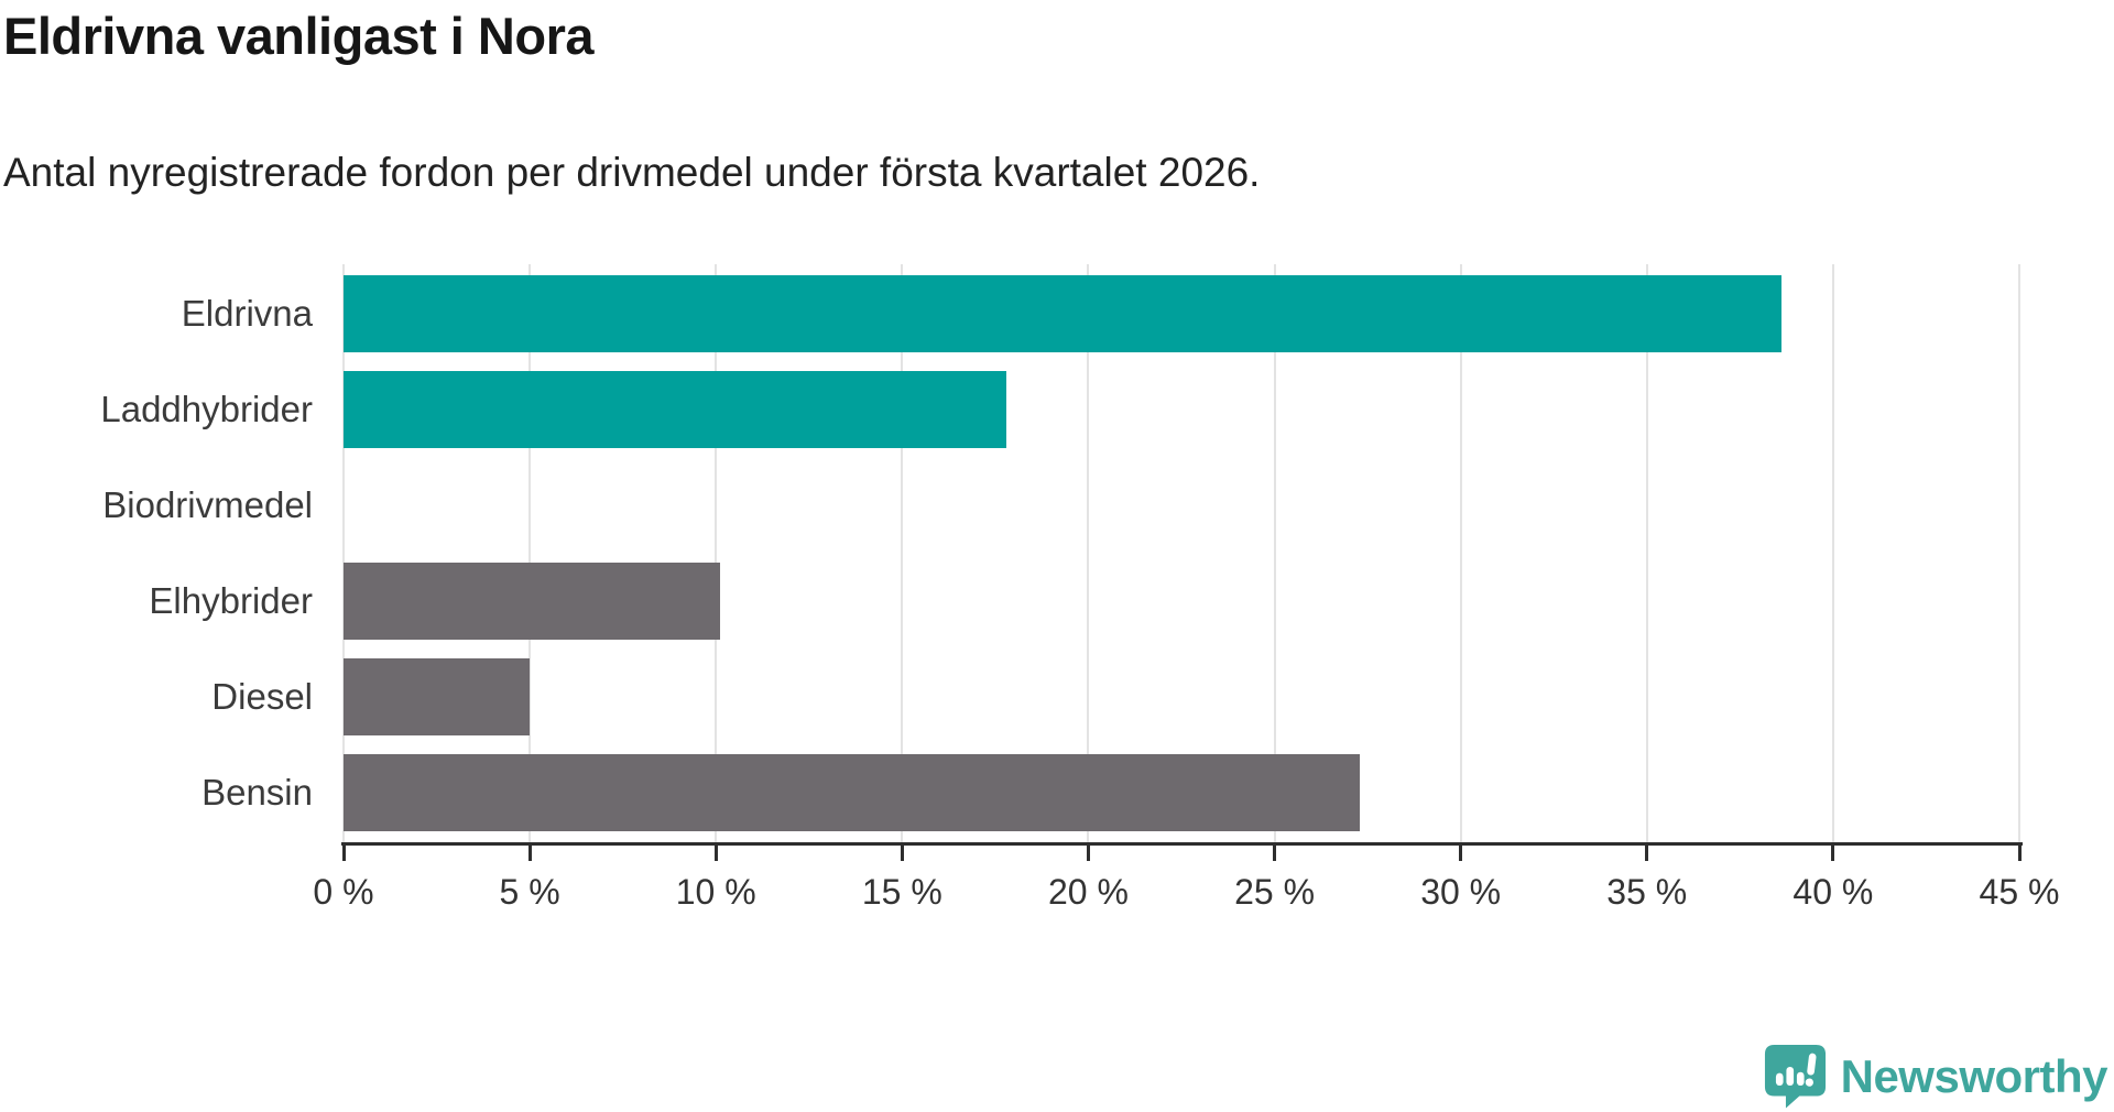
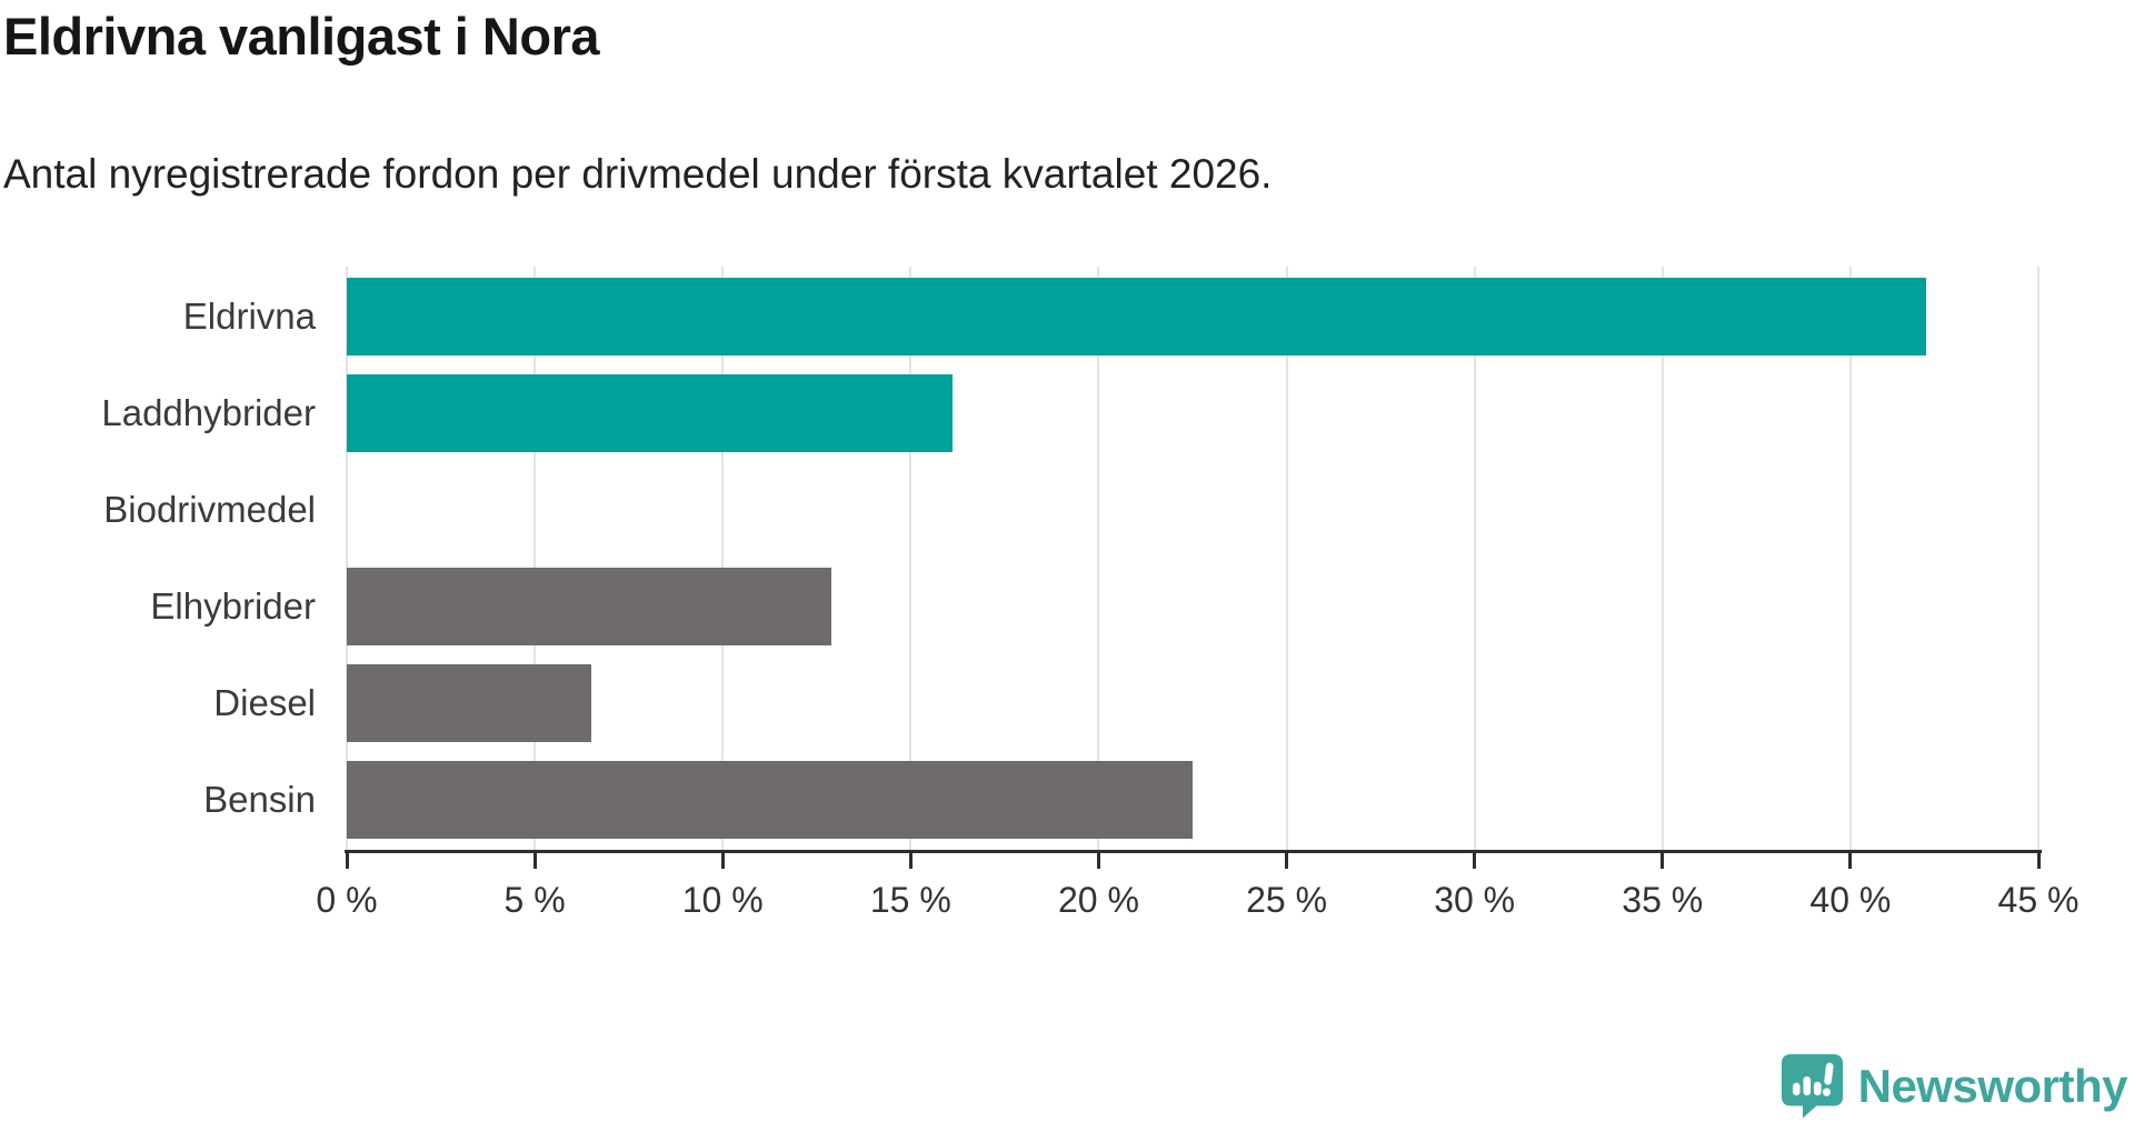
Eldrivna: 38.6% -> 42.0%
Laddhybrider: 17.8% -> 16.1%
Elhybrider: 10.1% -> 12.9%
Diesel: 5.0% -> 6.5%
Bensin: 27.3% -> 22.5%
